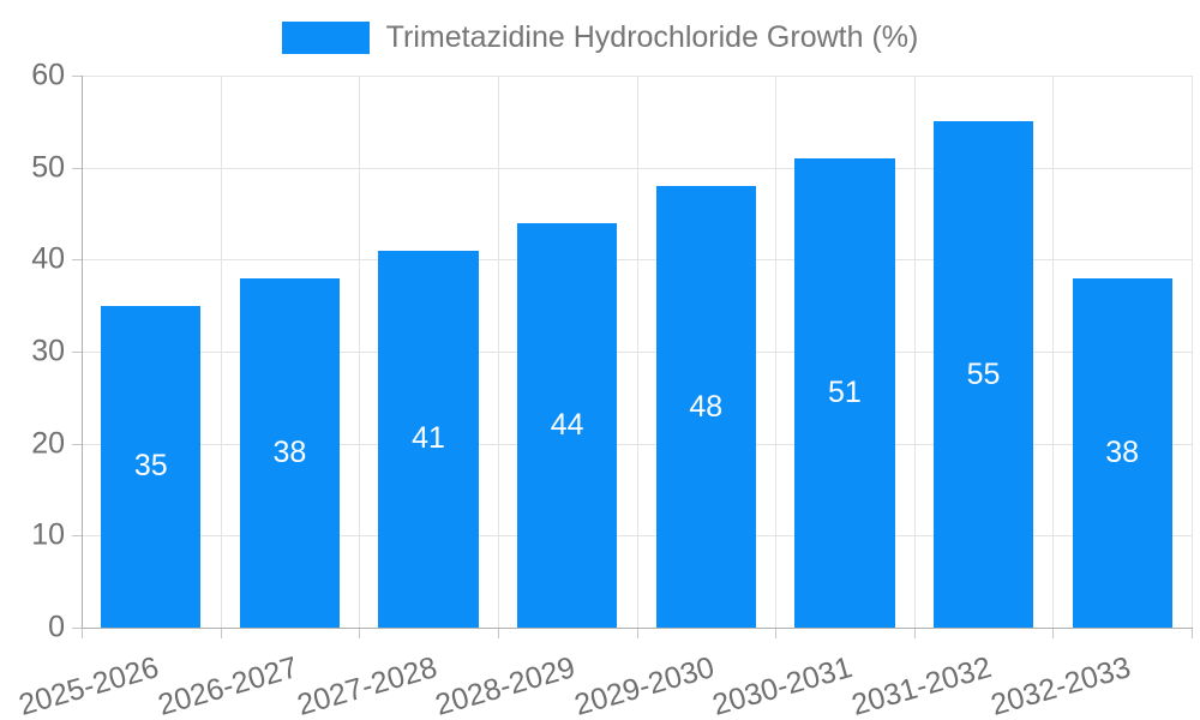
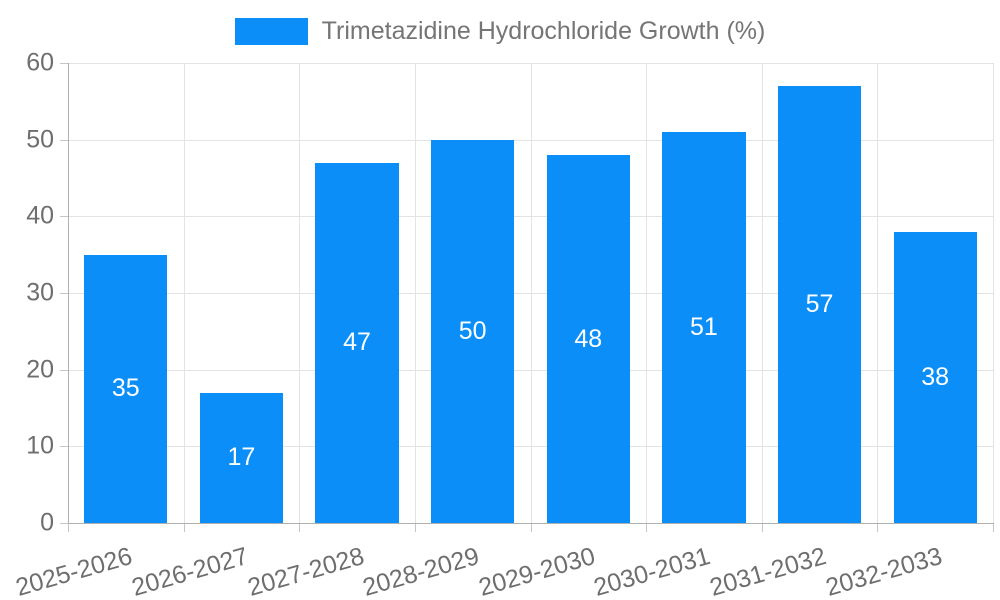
2026-2027: 38 -> 17
2027-2028: 41 -> 47
2028-2029: 44 -> 50
2031-2032: 55 -> 57
